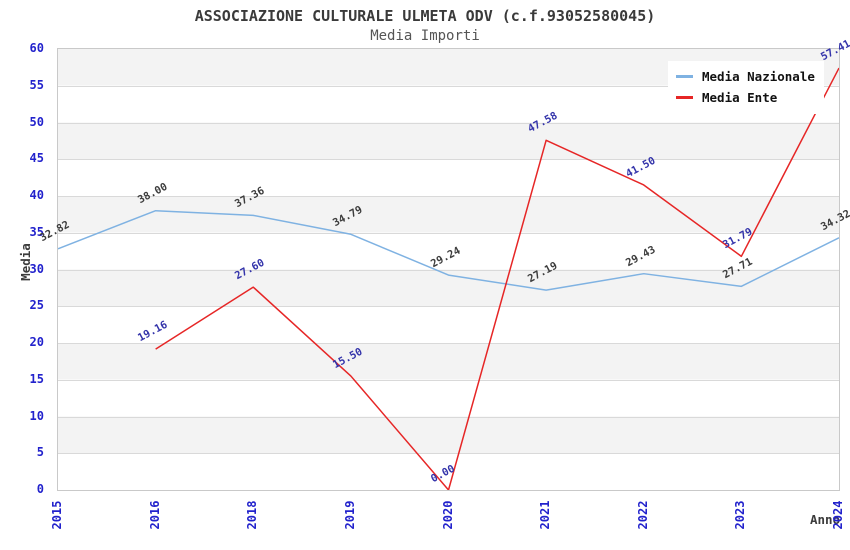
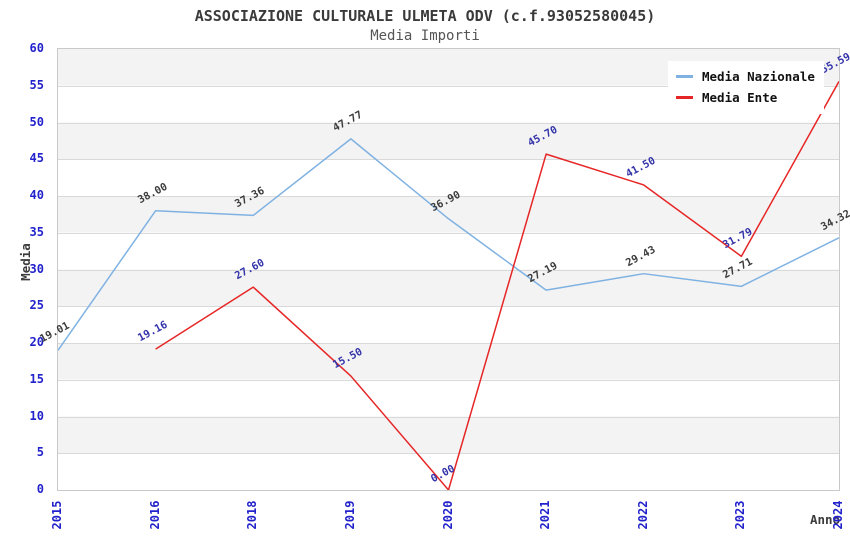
Media Nazionale/2015: 32.82 -> 19.01
Media Nazionale/2019: 34.79 -> 47.77
Media Nazionale/2020: 29.24 -> 36.90
Media Ente/2021: 47.58 -> 45.70
Media Ente/2024: 57.41 -> 55.59
